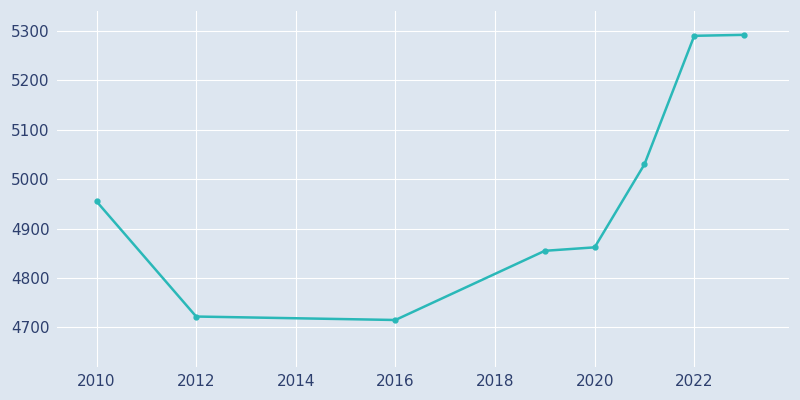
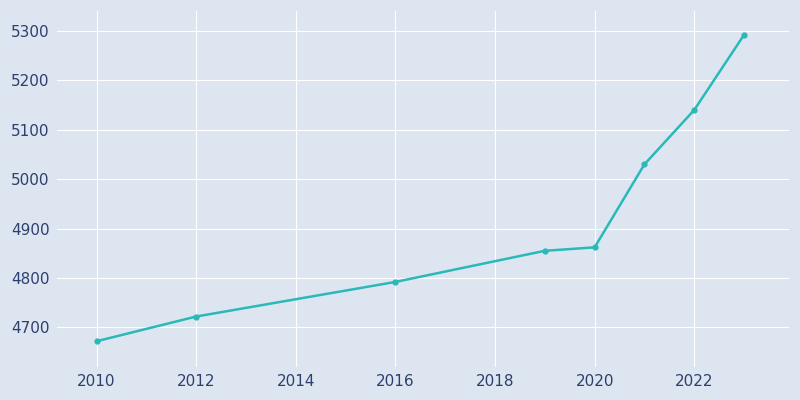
2010: 4955 -> 4672
2016: 4715 -> 4792
2022: 5290 -> 5140
